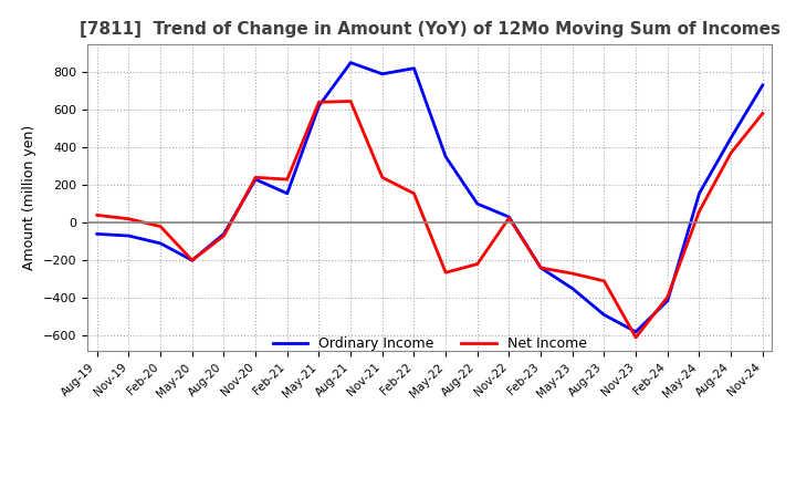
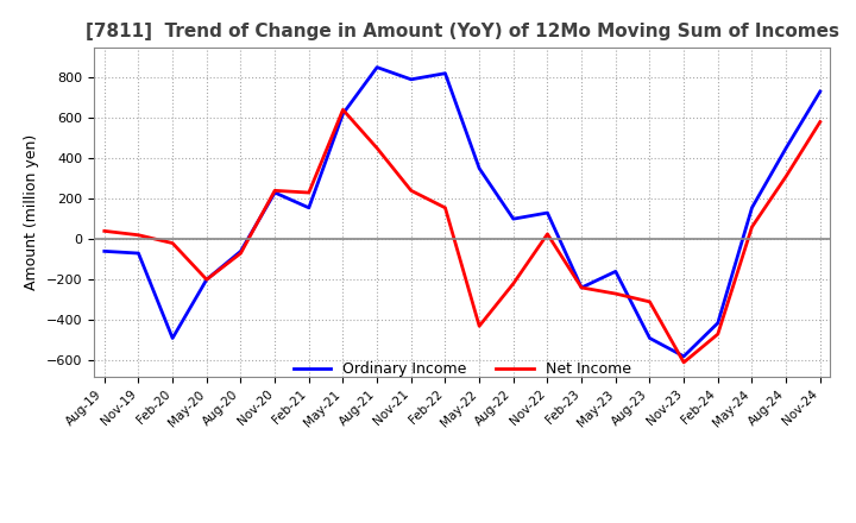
Ordinary Income/Feb-20: -110 -> -490
Net Income/Aug-21: 640 -> 450
Net Income/May-22: -260 -> -430
Ordinary Income/Nov-22: 30 -> 130
Ordinary Income/May-23: -350 -> -160
Net Income/Feb-24: -400 -> -470
Net Income/Aug-24: 370 -> 310
